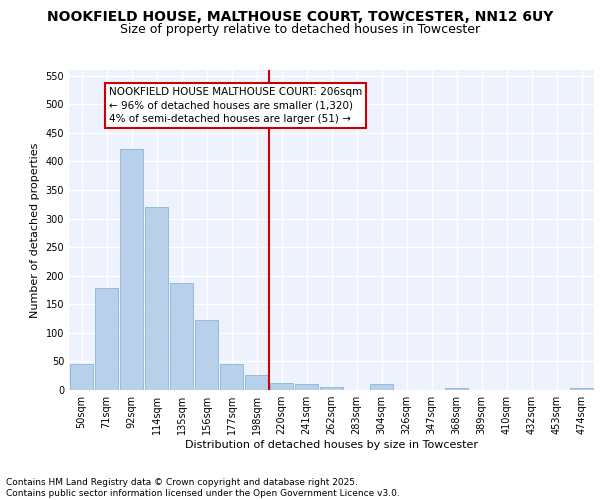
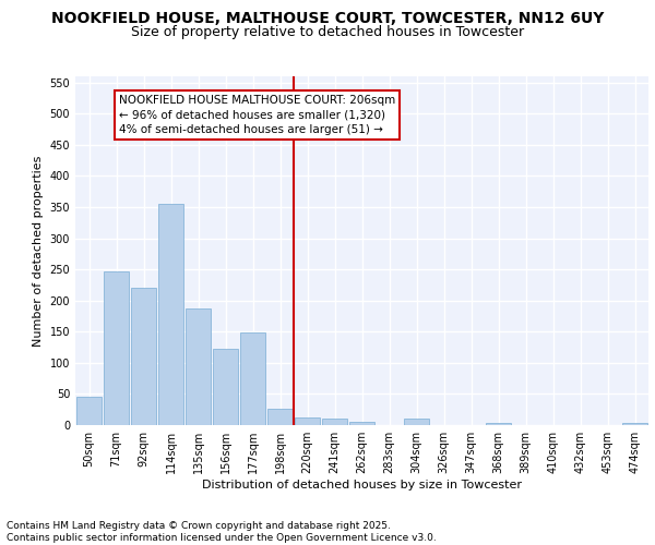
71sqm: 178 -> 246
92sqm: 422 -> 220
114sqm: 320 -> 356
177sqm: 46 -> 148
